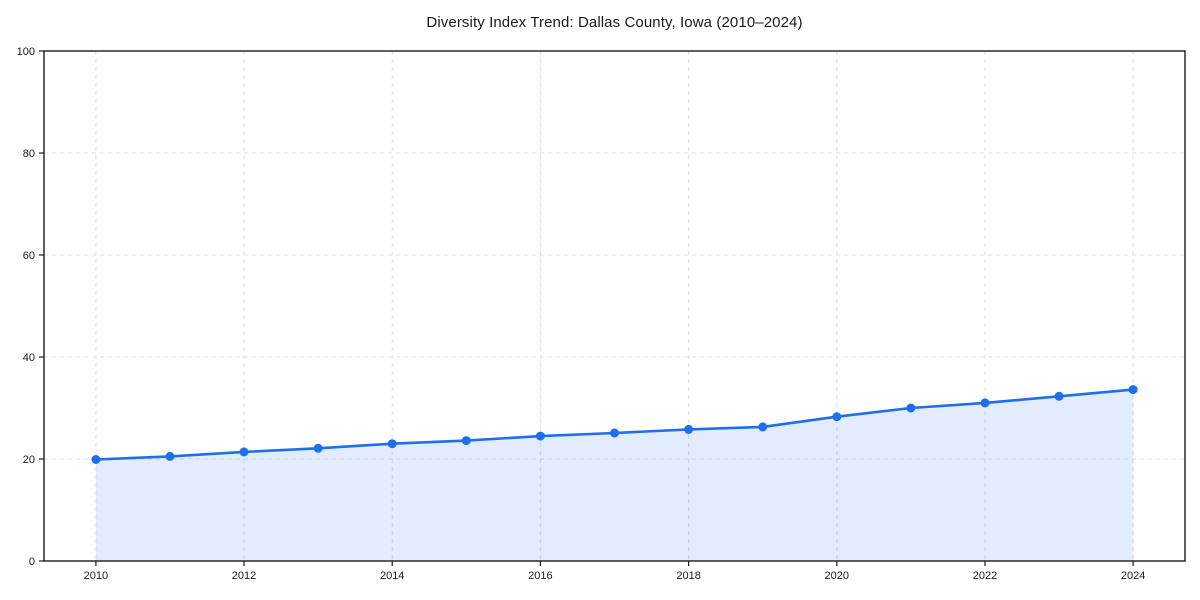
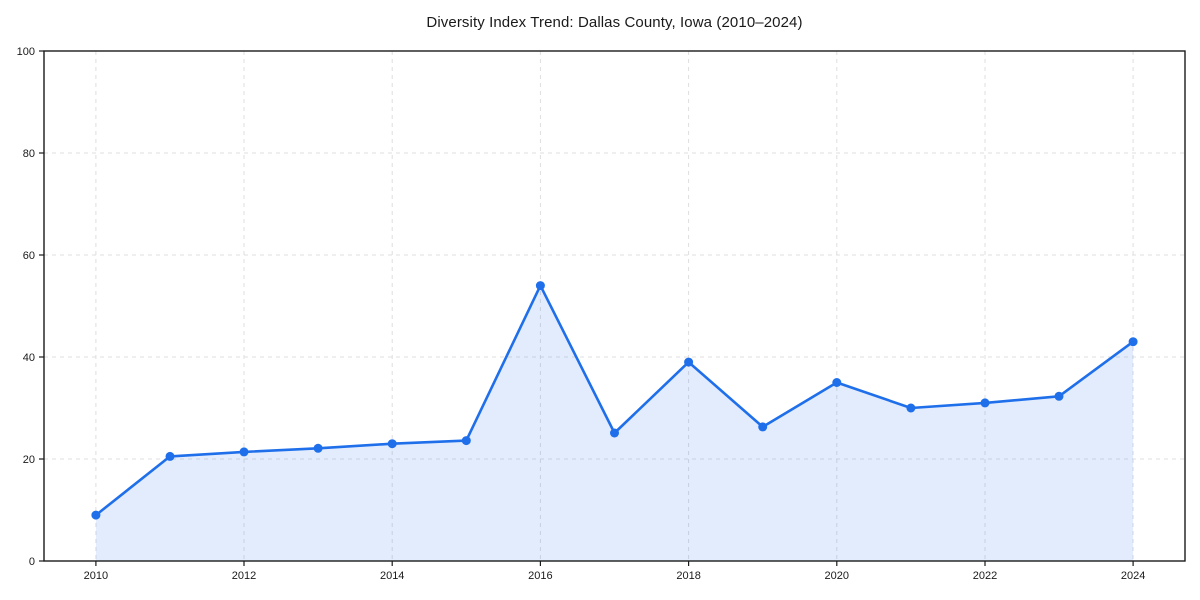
2010: 20 -> 9
2016: 24 -> 54
2018: 26 -> 39
2020: 28 -> 35
2024: 34 -> 43
